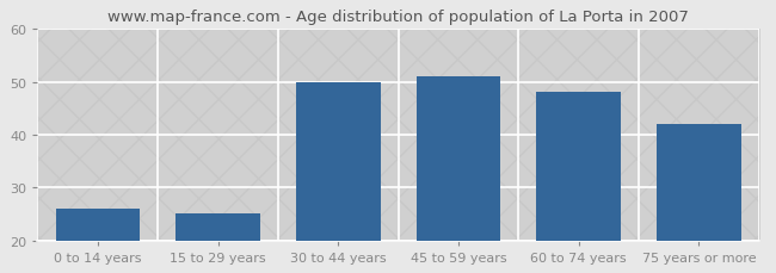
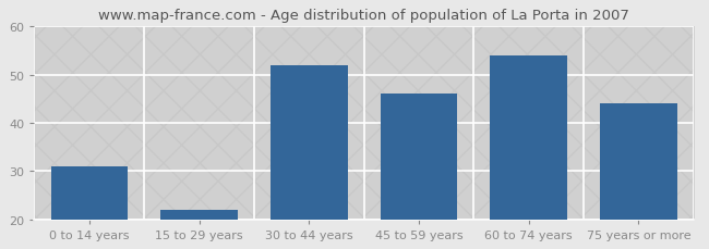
0 to 14 years: 26 -> 31
15 to 29 years: 25 -> 22
30 to 44 years: 50 -> 52
45 to 59 years: 51 -> 46
60 to 74 years: 48 -> 54
75 years or more: 42 -> 44
